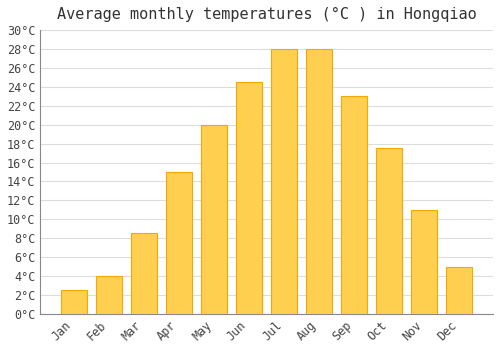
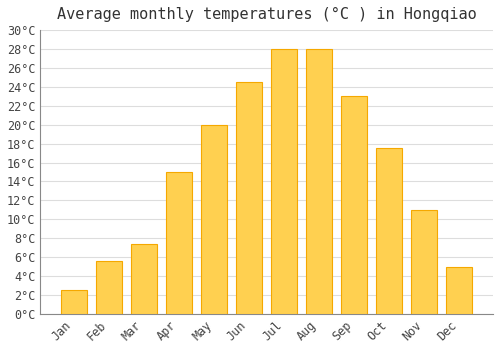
Feb: 4.0°C -> 5.6°C
Mar: 8.5°C -> 7.4°C
